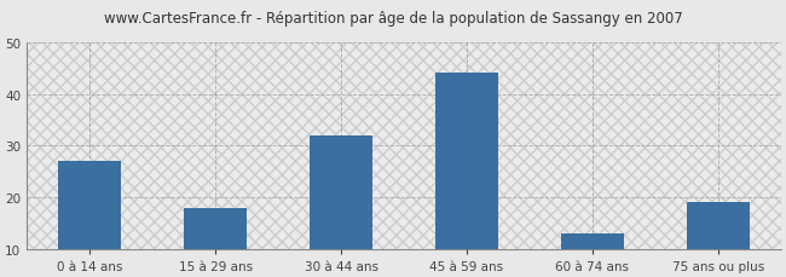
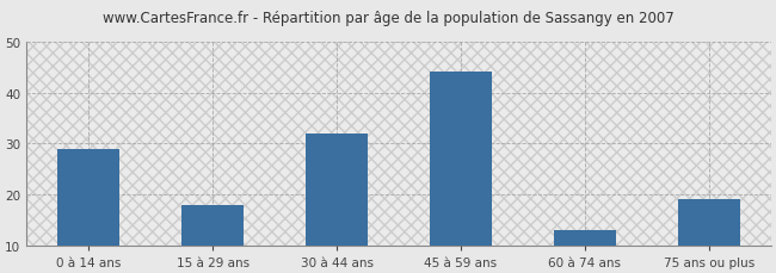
0 à 14 ans: 27 -> 29
